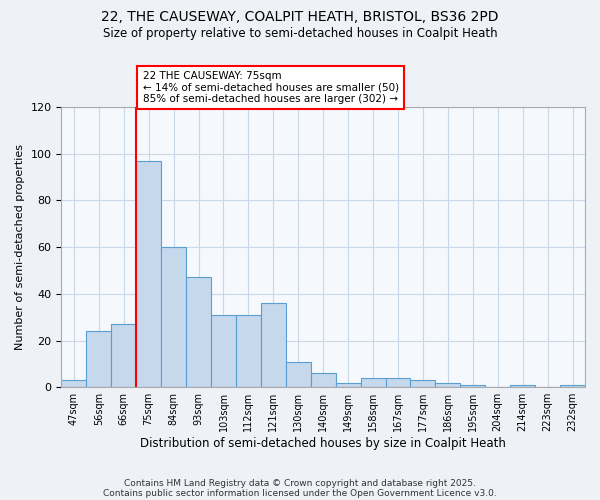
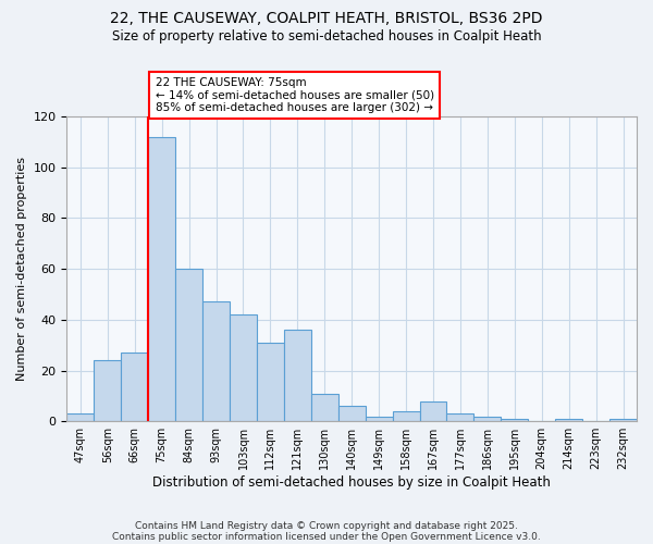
75sqm: 97 -> 112
103sqm: 31 -> 42
167sqm: 4 -> 8
